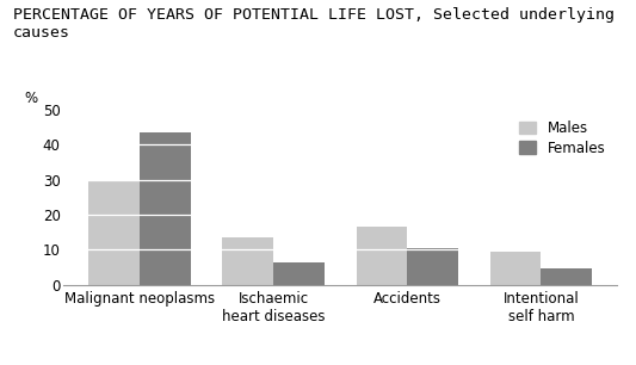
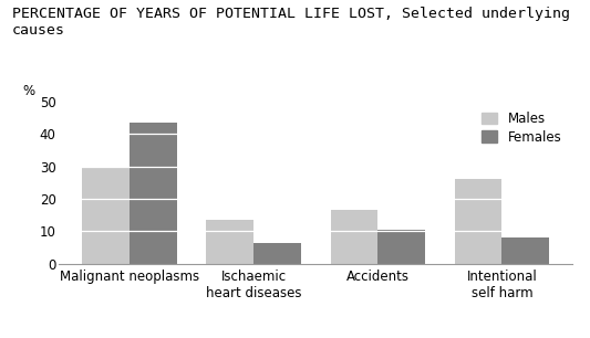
Males/Intentional self harm: 9.5 -> 26.0
Females/Intentional self harm: 4.5 -> 8.0
